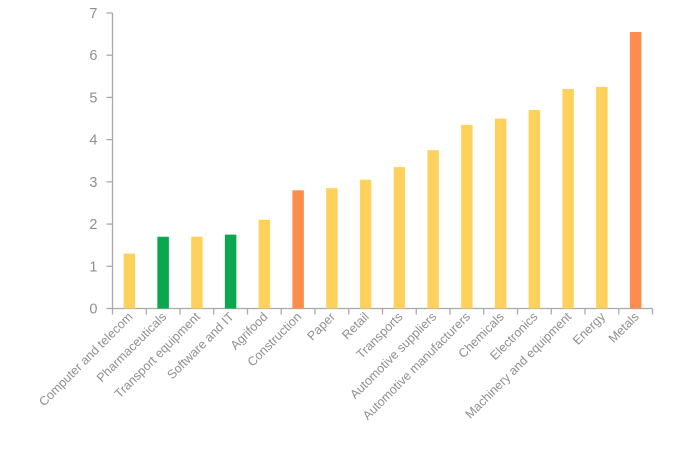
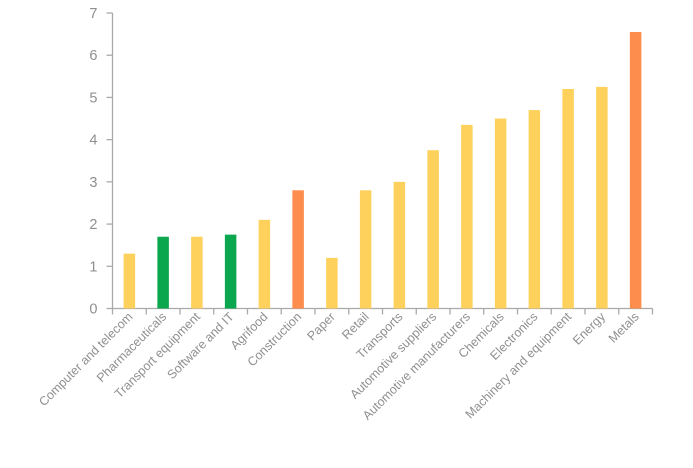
Paper: 2.9 -> 1.2
Retail: 3.0 -> 2.8
Transports: 3.4 -> 3.0
